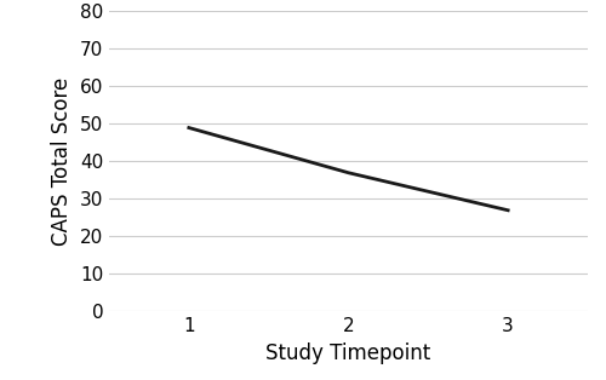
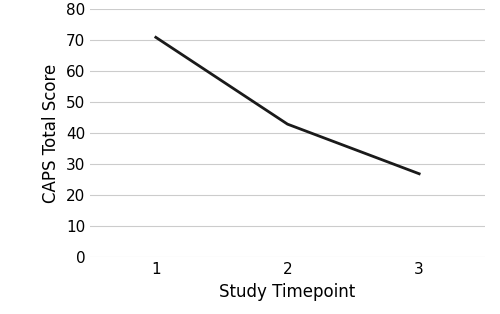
1: 49 -> 71
2: 37 -> 43
